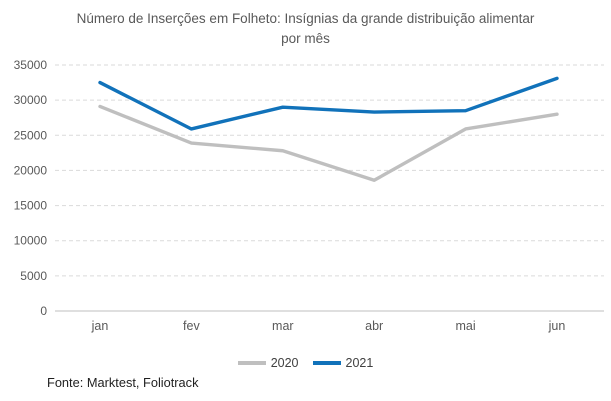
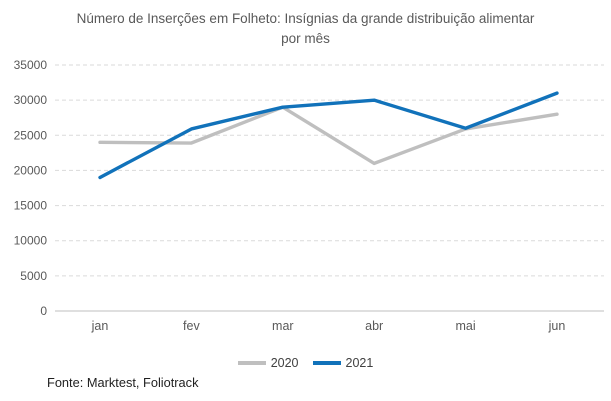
2020/jan: 29000 -> 24000
2021/jan: 32000 -> 19000
2020/mar: 23000 -> 29000
2020/abr: 19000 -> 21000
2021/abr: 28000 -> 30000
2021/mai: 28000 -> 26000
2021/jun: 33000 -> 31000
